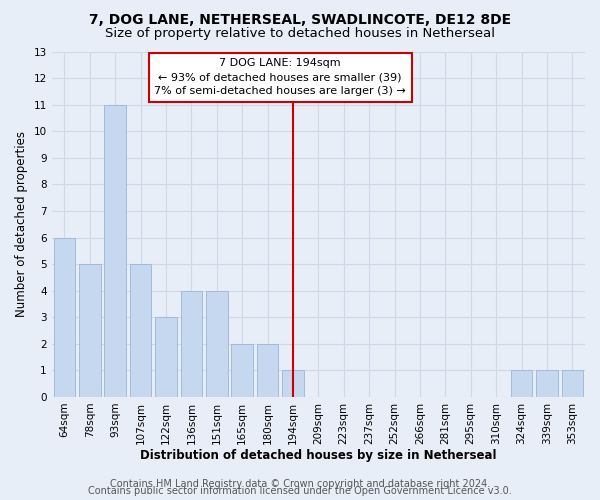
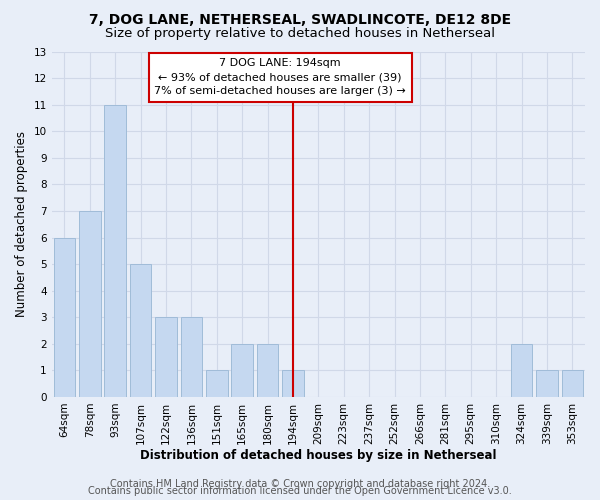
78sqm: 5 -> 7
136sqm: 4 -> 3
151sqm: 4 -> 1
324sqm: 1 -> 2
